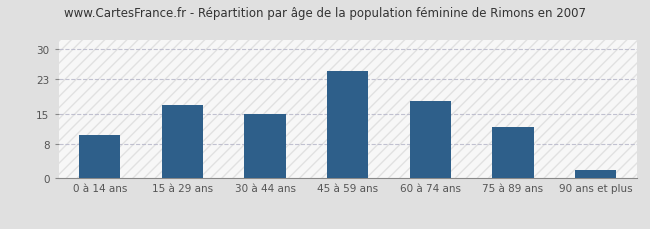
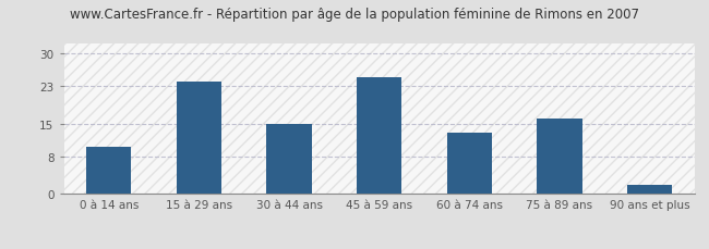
15 à 29 ans: 17 -> 24
60 à 74 ans: 18 -> 13
75 à 89 ans: 12 -> 16
